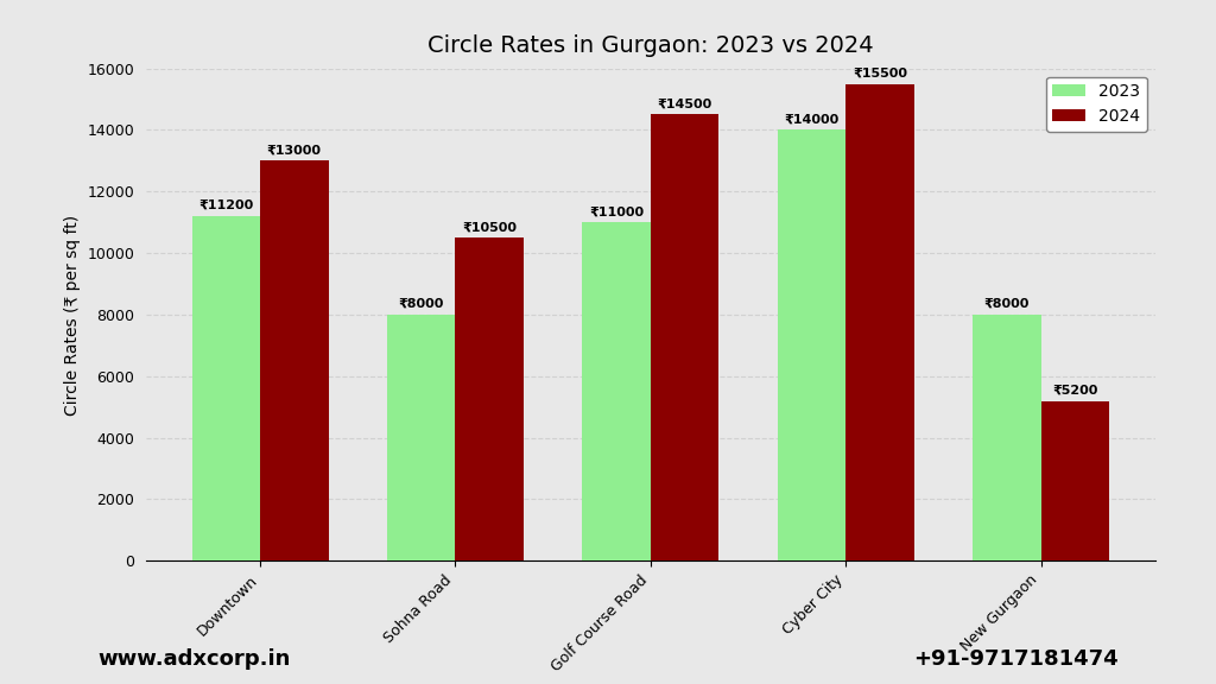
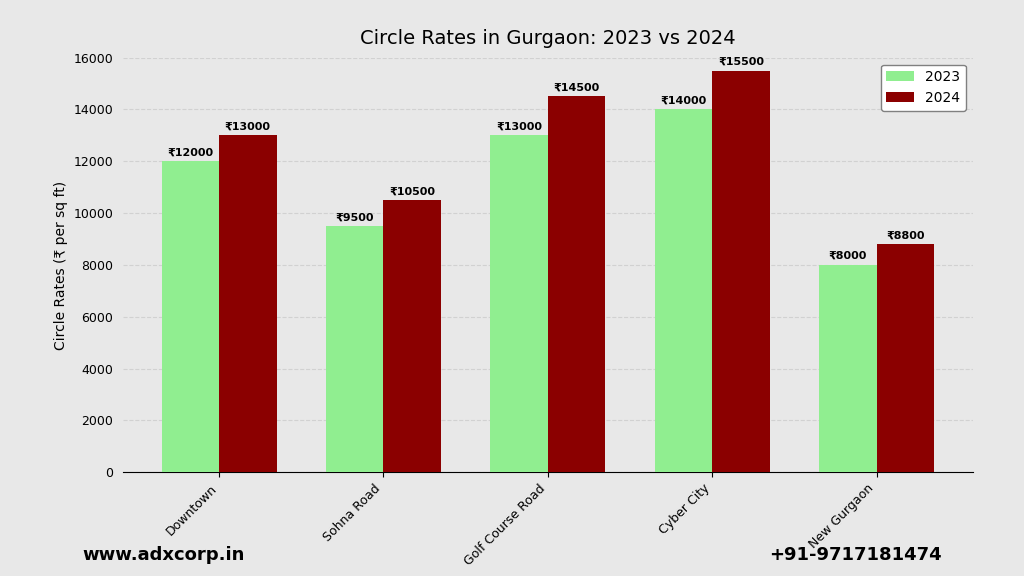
2023/Downtown: ₹11200 -> ₹12000
2023/Sohna Road: ₹8000 -> ₹9500
2023/Golf Course Road: ₹11000 -> ₹13000
2024/New Gurgaon: ₹5200 -> ₹8800
